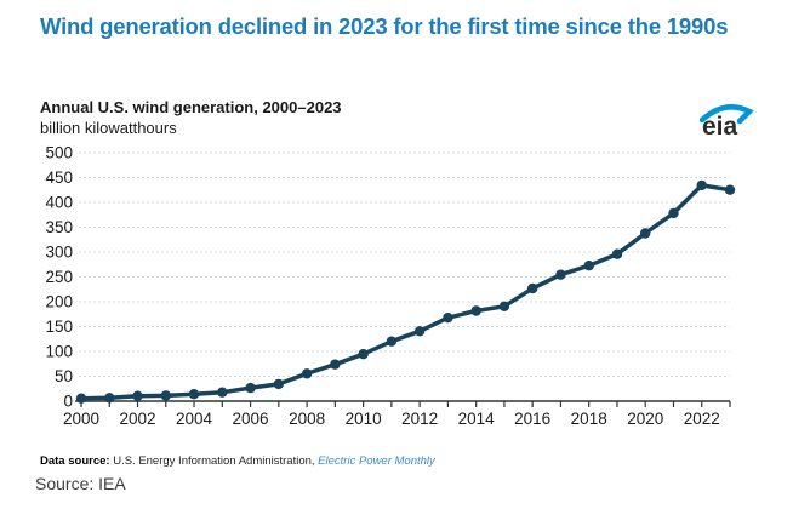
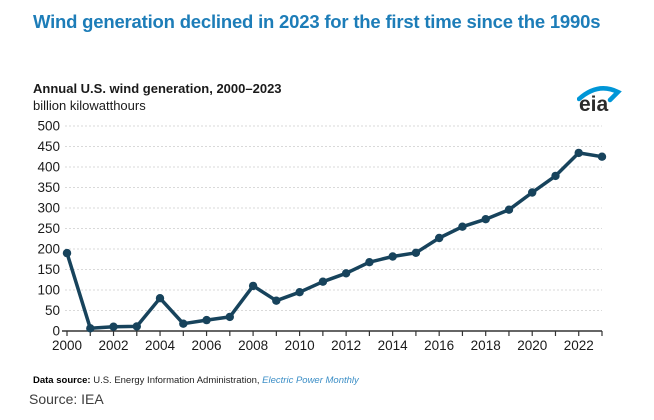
2000: 10 -> 190
2004: 10 -> 80
2008: 60 -> 110
